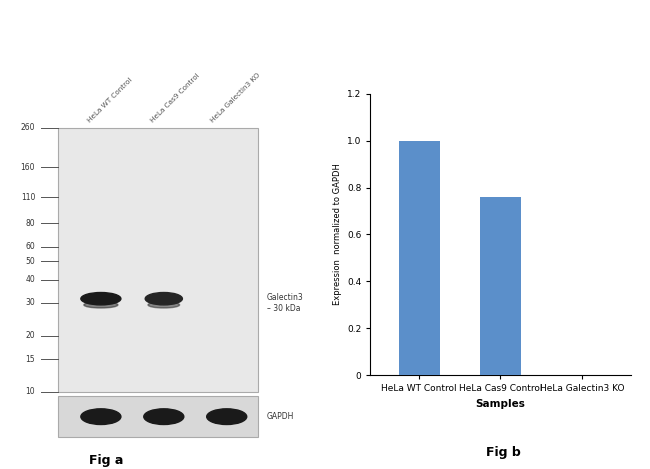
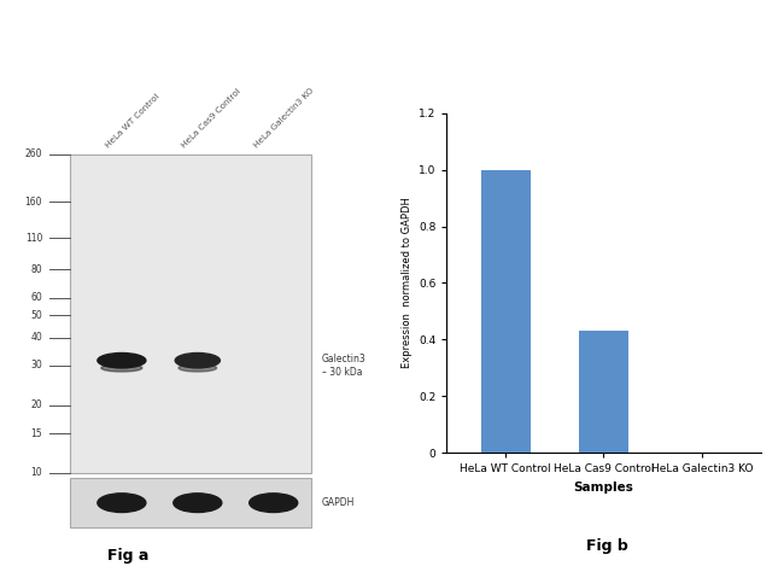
HeLa Cas9 Control: 0.76 -> 0.43
